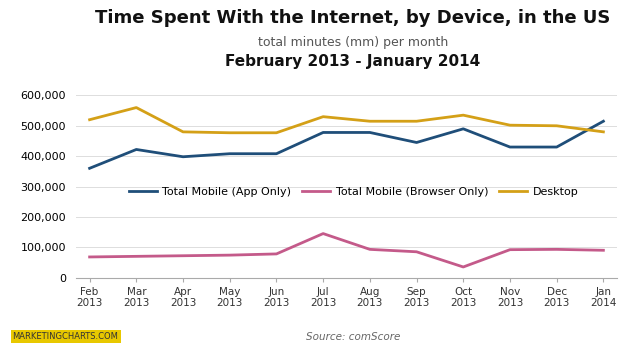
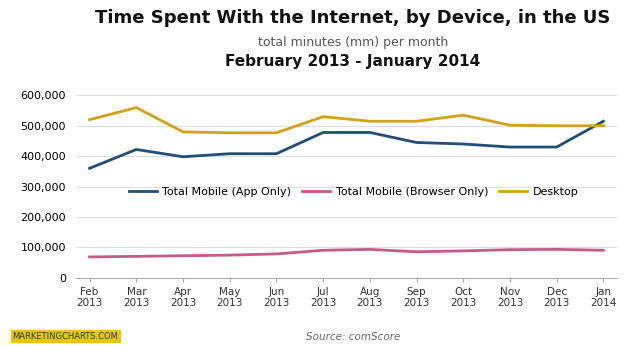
Total Mobile (Browser Only)/Jul 2013: 145,000 -> 90,000
Total Mobile (App Only)/Oct 2013: 490,000 -> 440,000
Total Mobile (Browser Only)/Oct 2013: 35,000 -> 88,000
Desktop/Jan 2014: 480,000 -> 500,000
